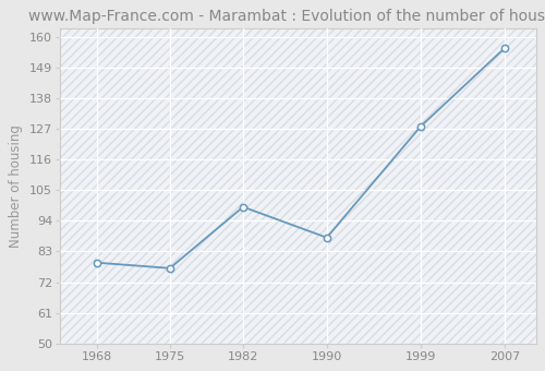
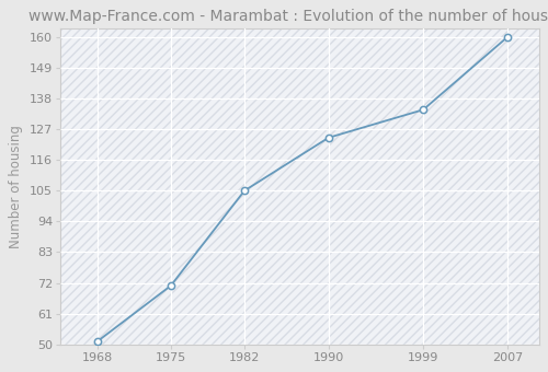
1968: 79 -> 51
1975: 77 -> 71
1982: 99 -> 105
1990: 88 -> 124
1999: 128 -> 134
2007: 156 -> 160
